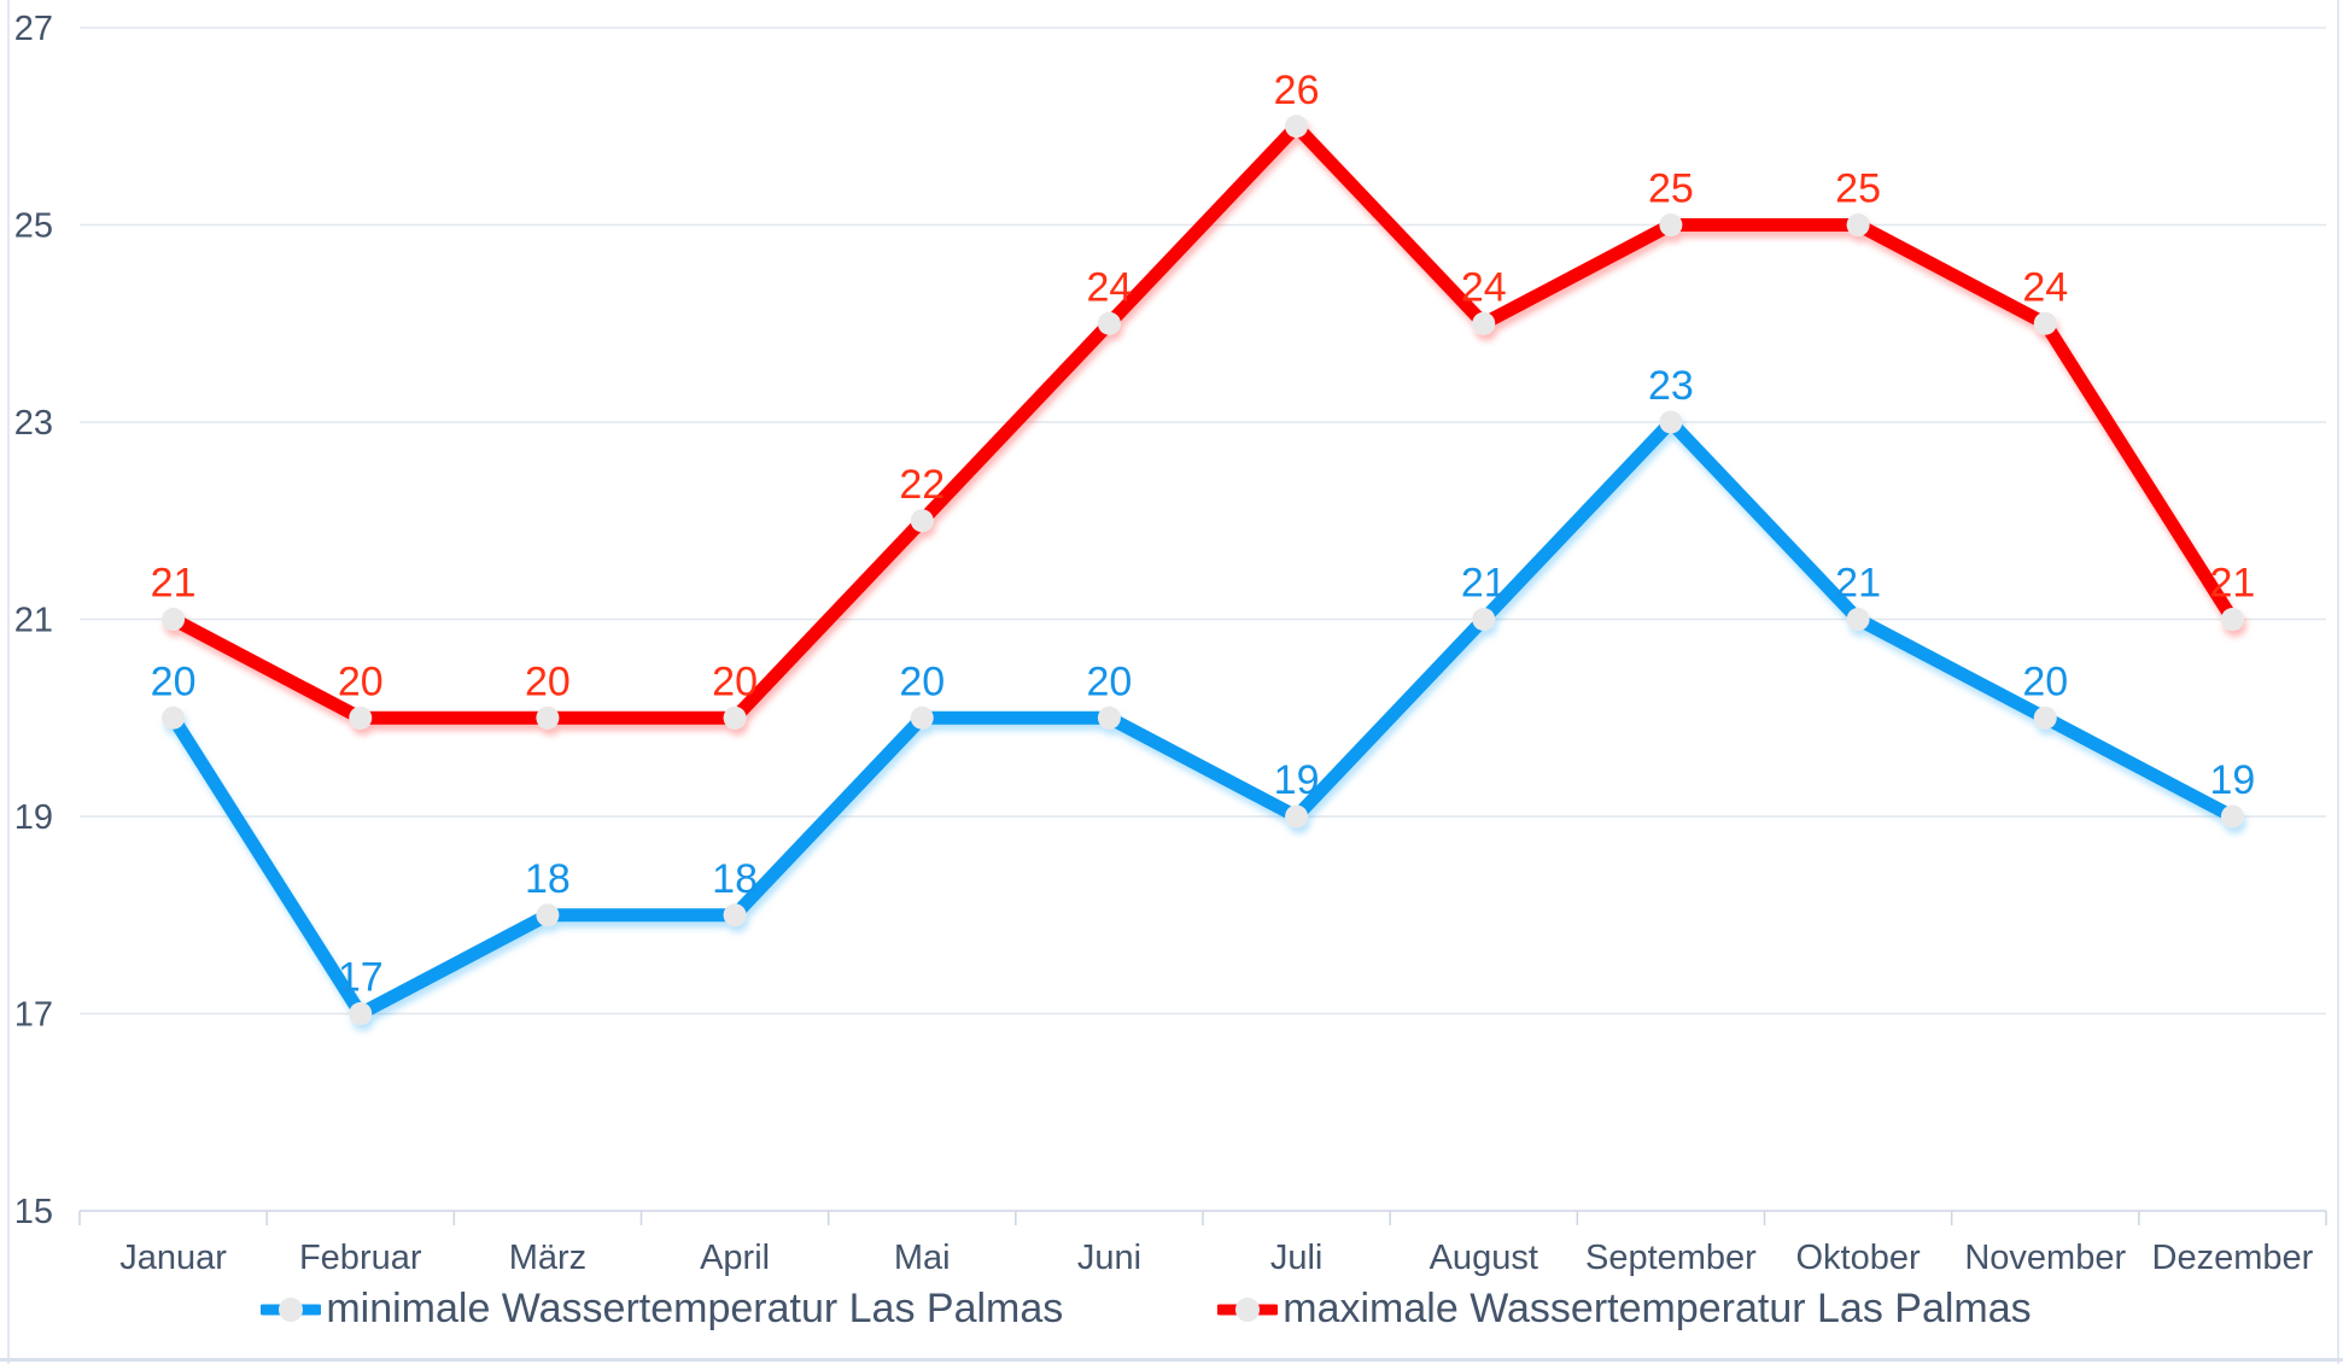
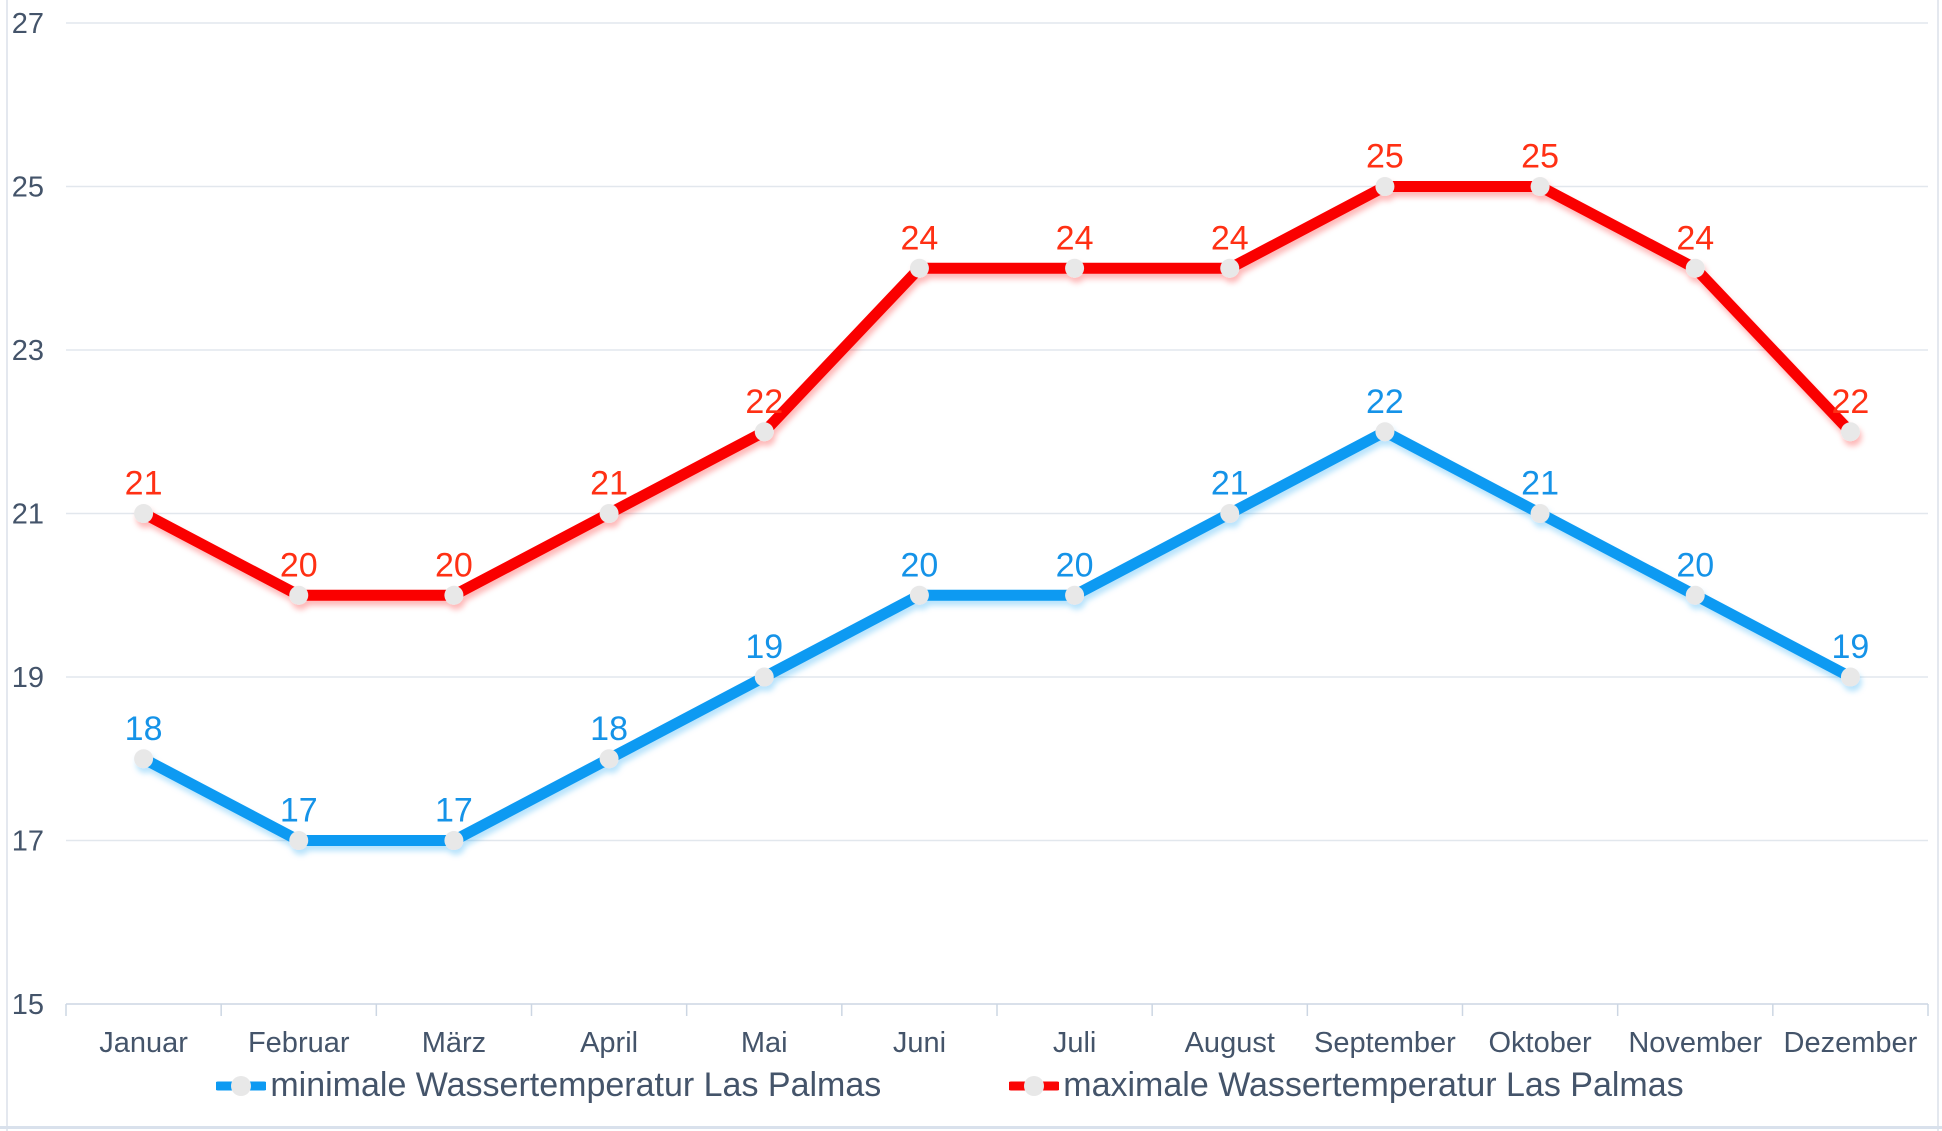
minimale Wassertemperatur Las Palmas/Januar: 20 -> 18
minimale Wassertemperatur Las Palmas/März: 18 -> 17
maximale Wassertemperatur Las Palmas/April: 20 -> 21
minimale Wassertemperatur Las Palmas/Mai: 20 -> 19
minimale Wassertemperatur Las Palmas/Juli: 19 -> 20
maximale Wassertemperatur Las Palmas/Juli: 26 -> 24
minimale Wassertemperatur Las Palmas/September: 23 -> 22
maximale Wassertemperatur Las Palmas/Dezember: 21 -> 22
